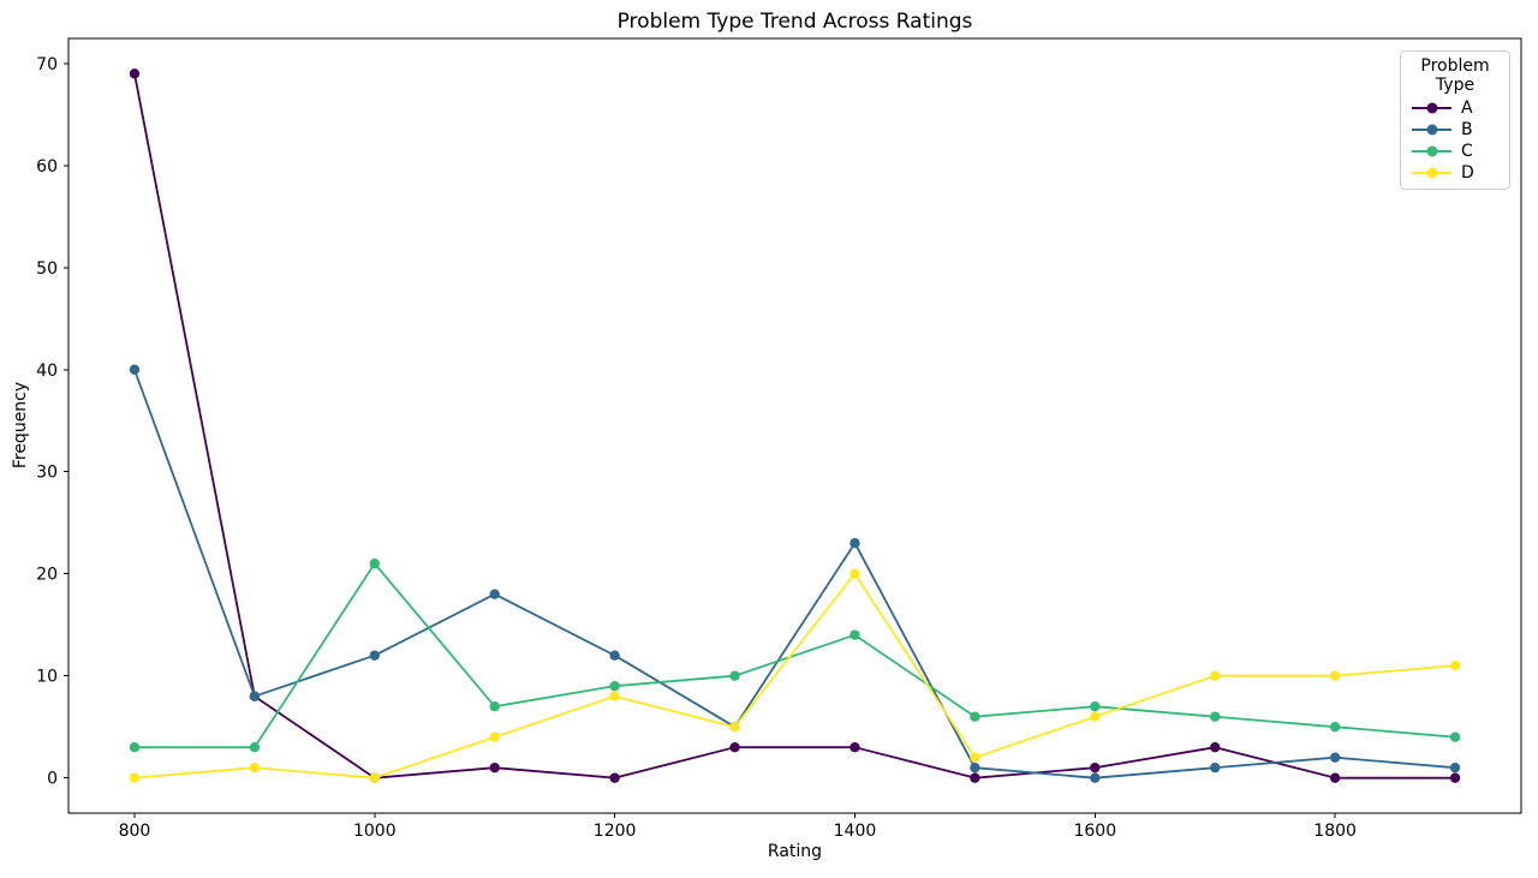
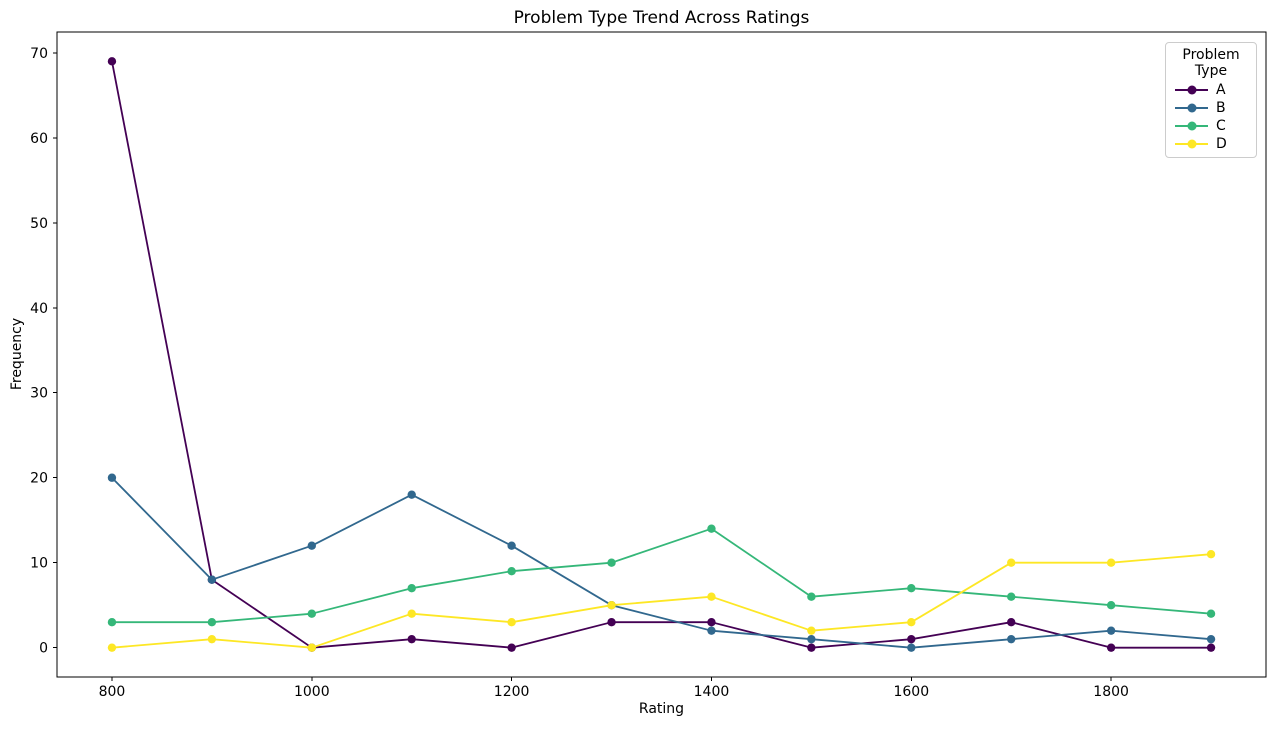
B/800: 40 -> 20
C/1000: 21 -> 4
D/1200: 8 -> 3
B/1400: 23 -> 2
D/1400: 20 -> 6
D/1600: 6 -> 3
